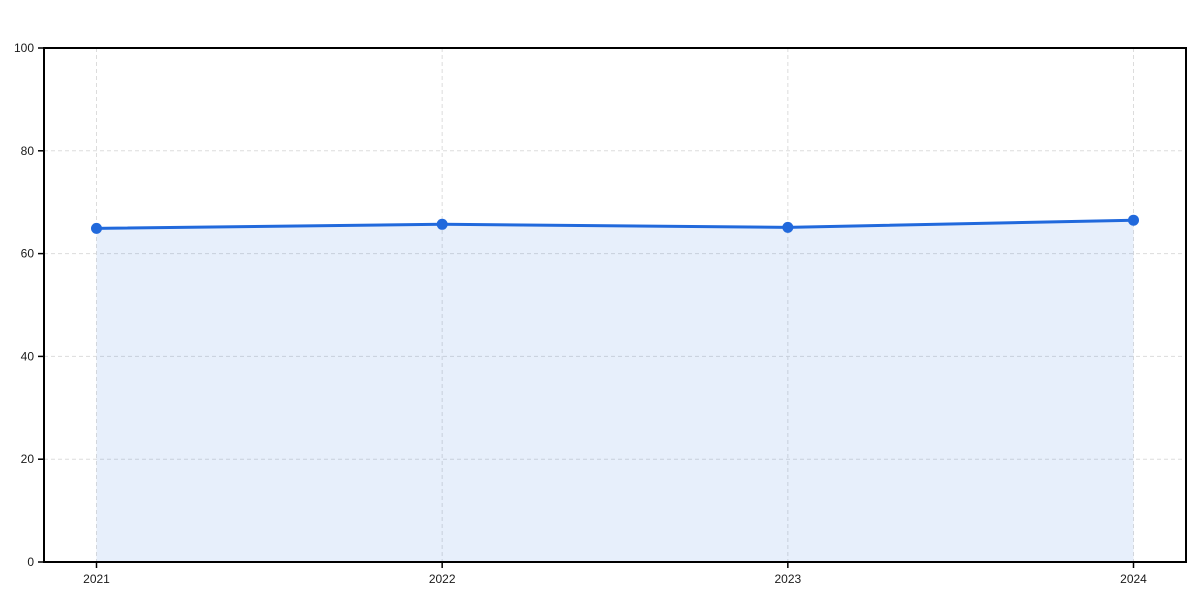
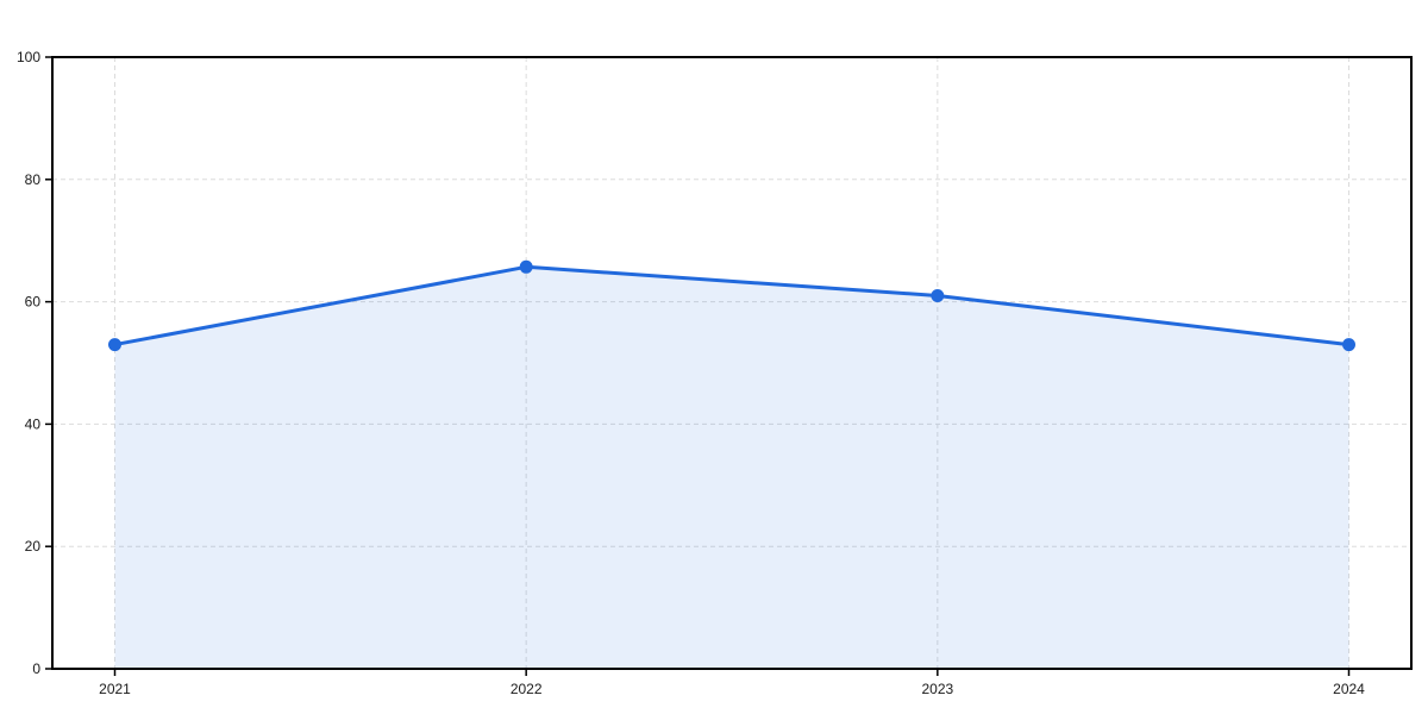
2021: 65 -> 53
2023: 65 -> 61
2024: 66 -> 53
